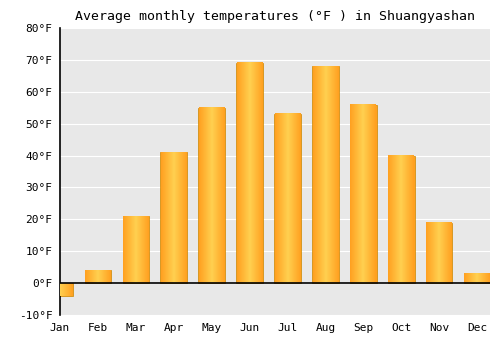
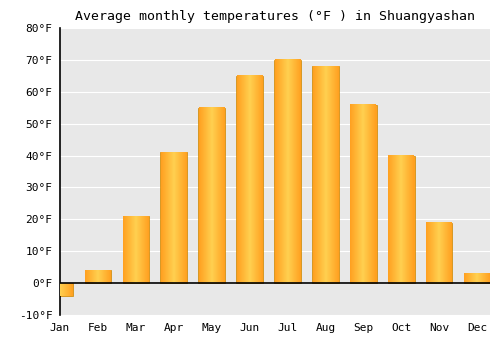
Jun: 69°F -> 65°F
Jul: 53°F -> 70°F
